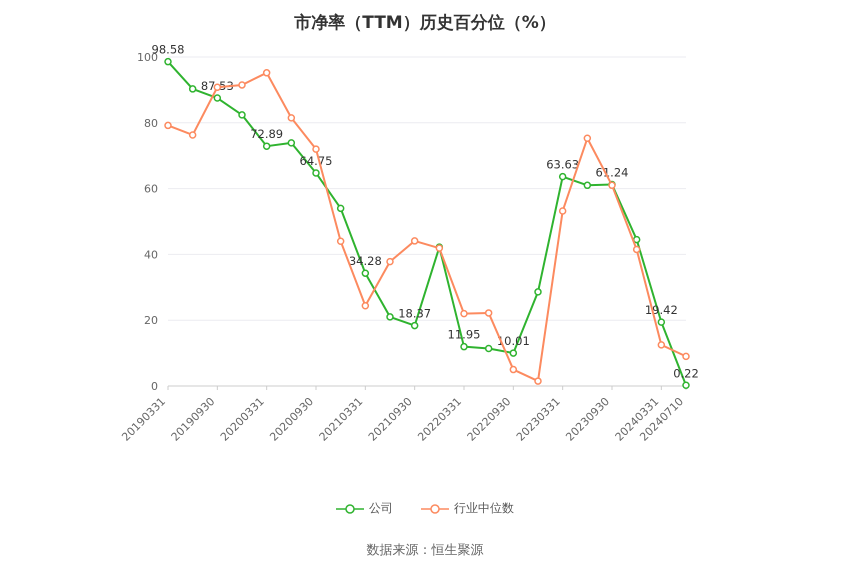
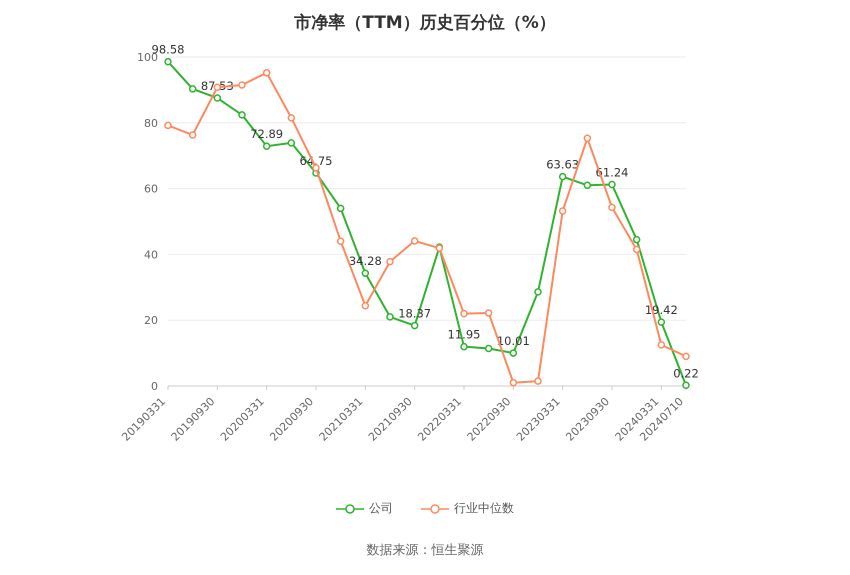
行业中位数/20200930: 72 -> 66
行业中位数/20220930: 5 -> 1
行业中位数/20230930: 61 -> 54
